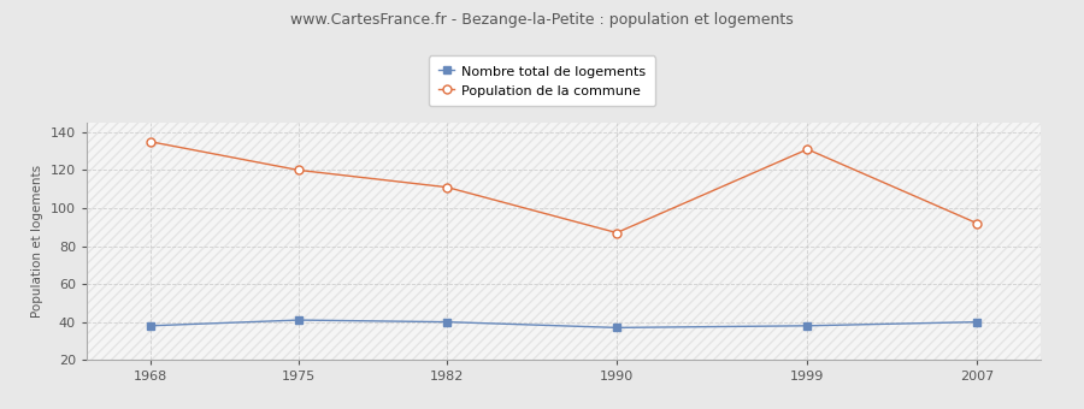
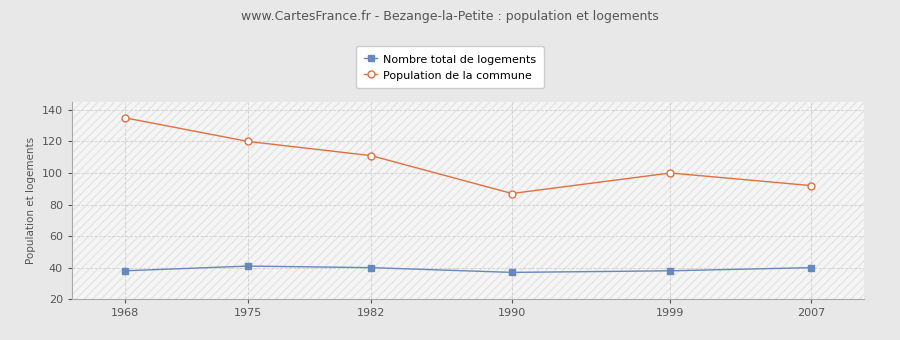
Population de la commune/1999: 131 -> 100
